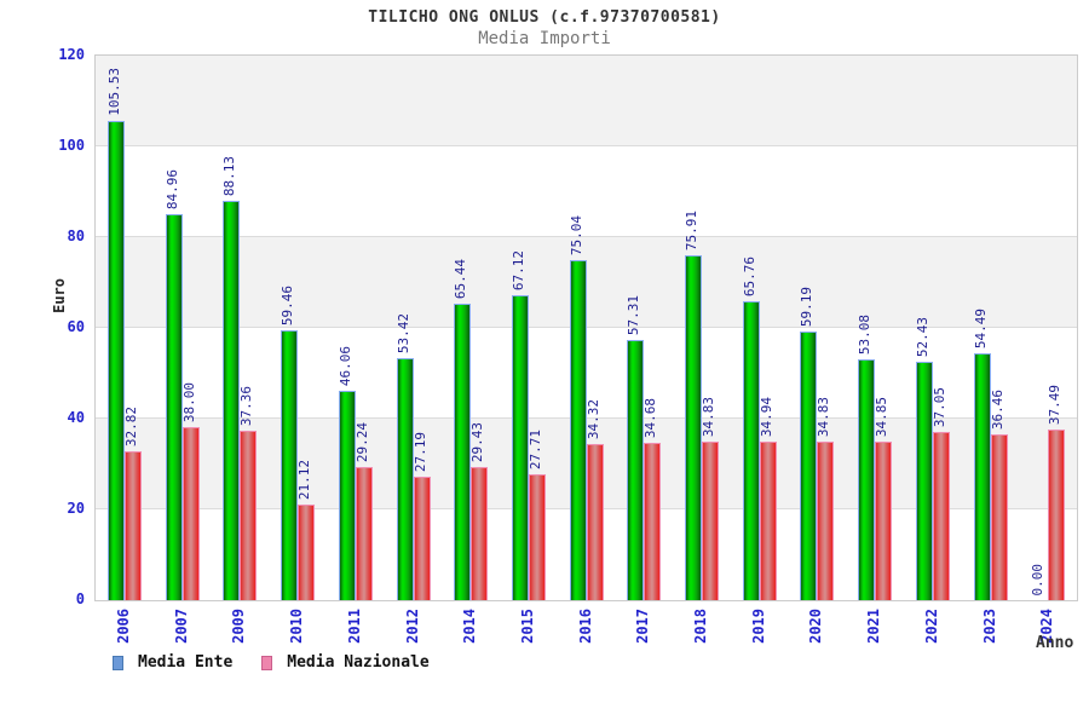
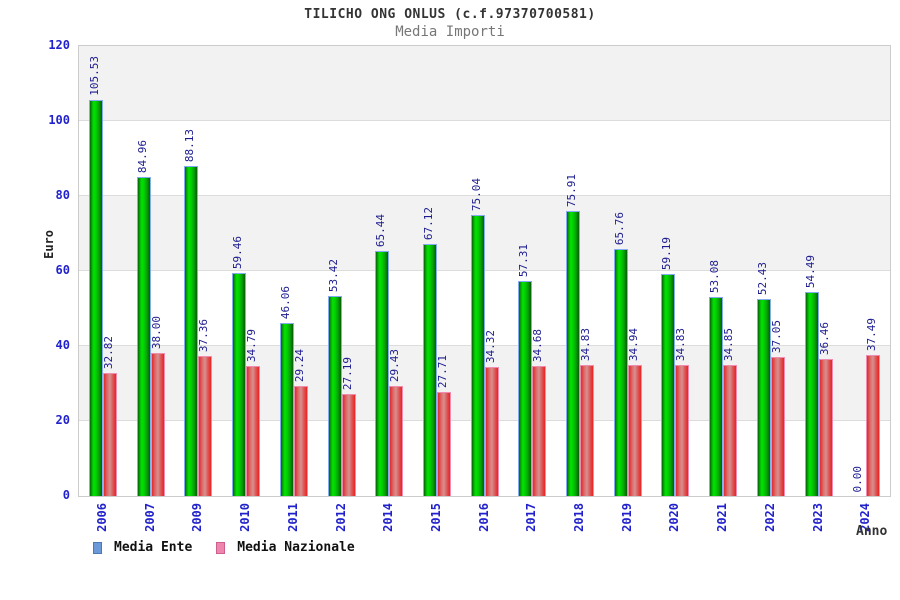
Media Nazionale/2010: 21.12 -> 34.79
